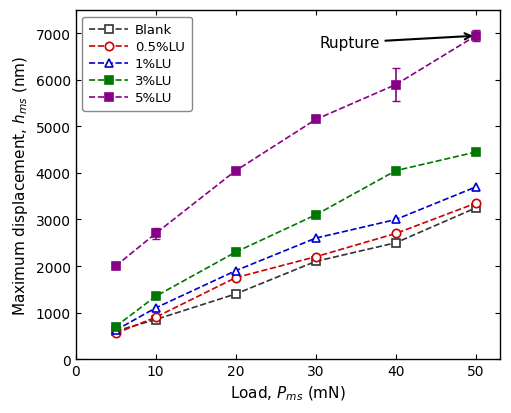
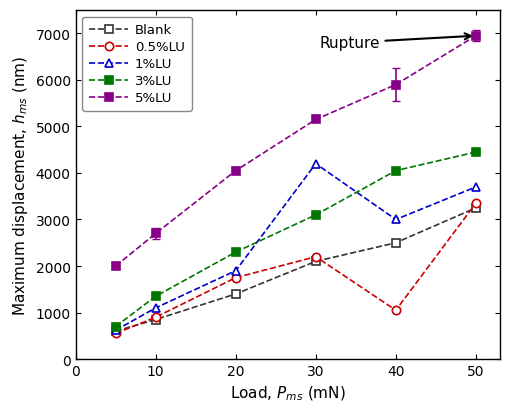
1%LU/30: 2600 -> 4200
0.5%LU/40: 2700 -> 1050
